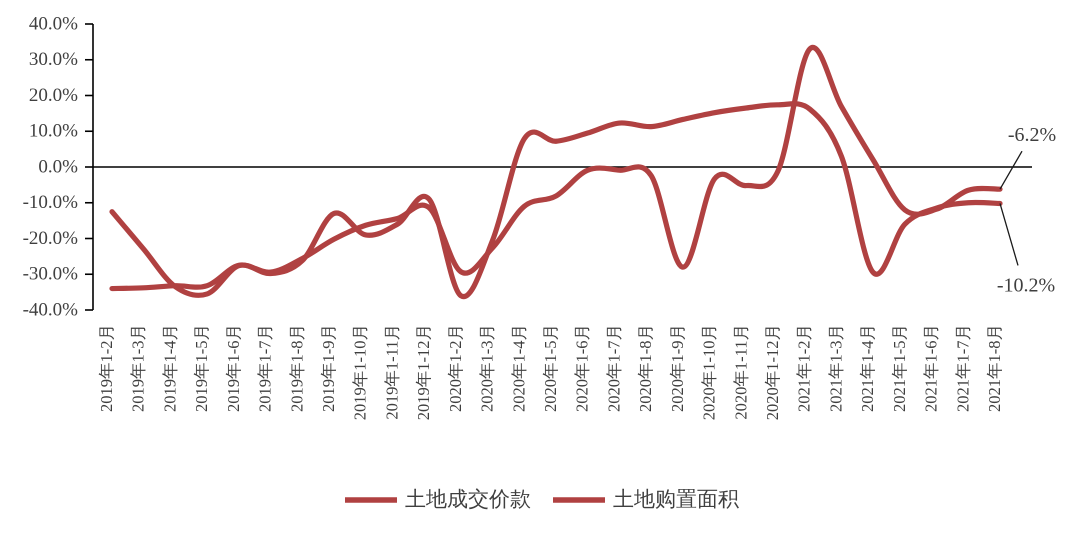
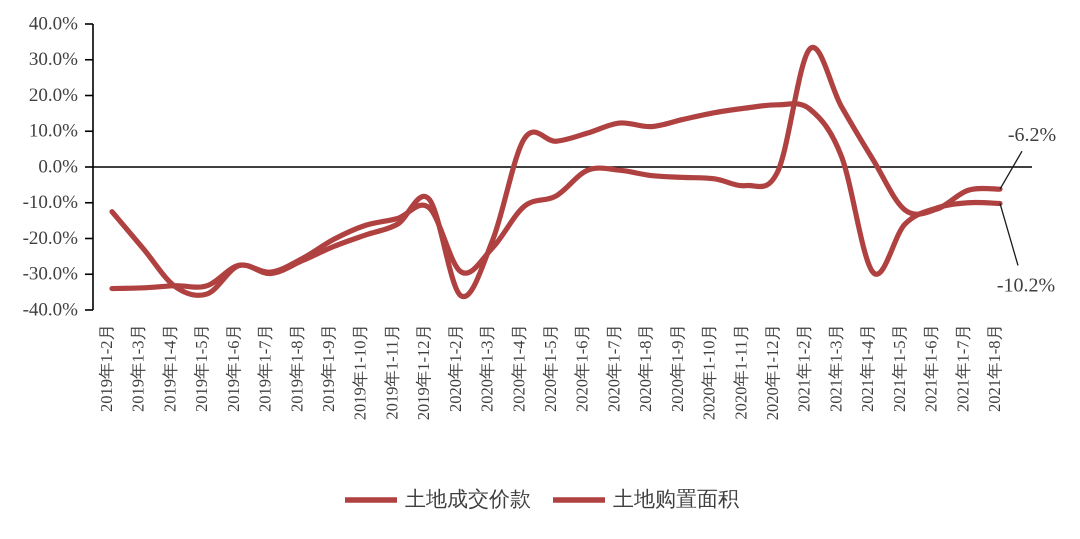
土地成交价款/2019年1-9月: -13% -> -22%
土地购置面积/2020年1-9月: -28% -> -3%
